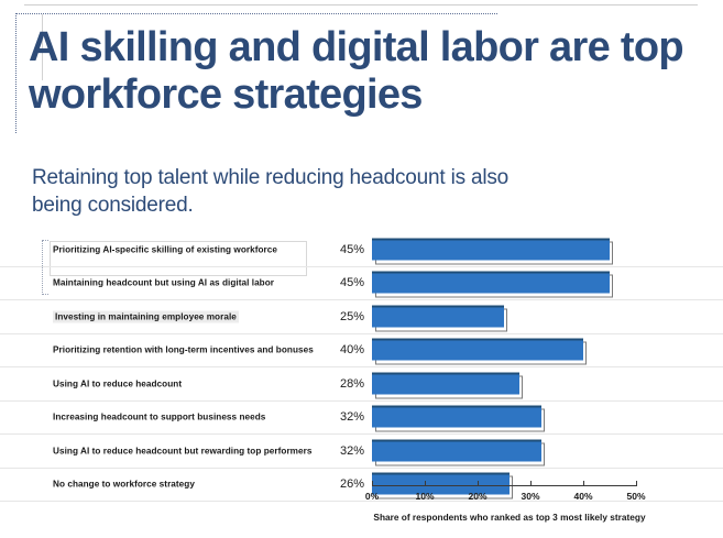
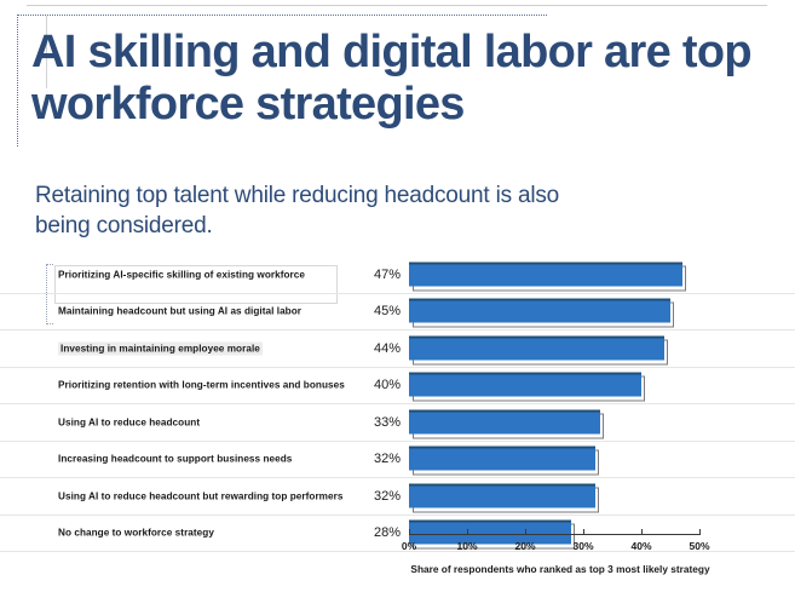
Prioritizing AI-specific skilling of existing workforce: 45% -> 47%
Investing in maintaining employee morale: 25% -> 44%
Using AI to reduce headcount: 28% -> 33%
No change to workforce strategy: 26% -> 28%
